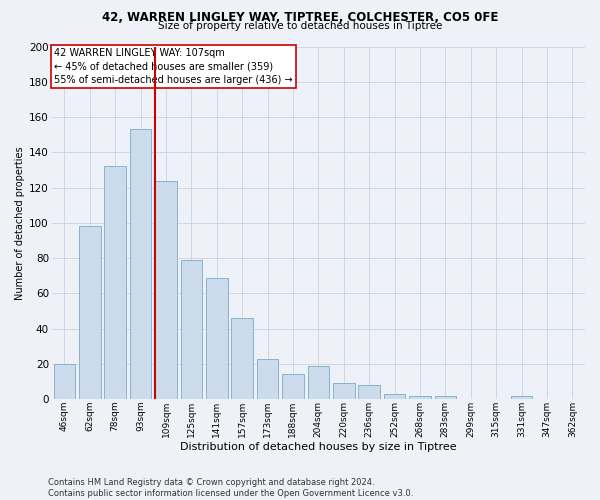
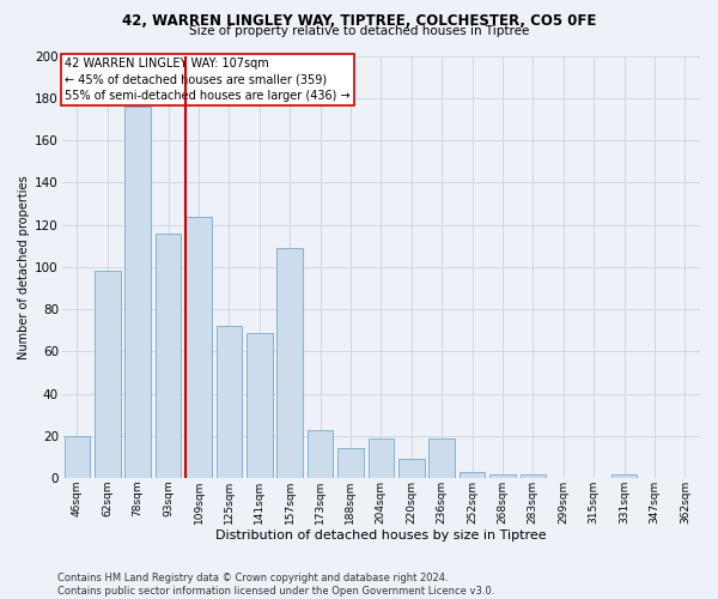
78sqm: 132 -> 176
93sqm: 153 -> 116
125sqm: 79 -> 72
157sqm: 46 -> 109
236sqm: 8 -> 19
